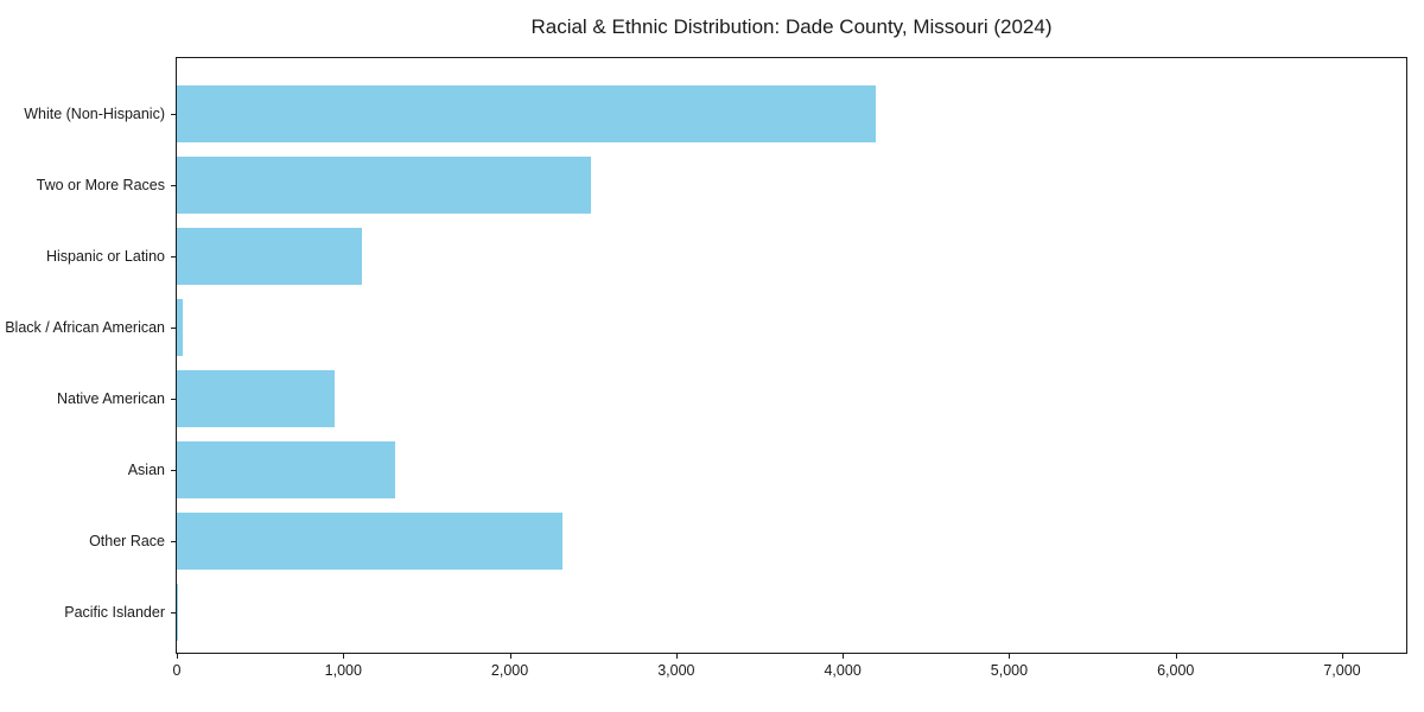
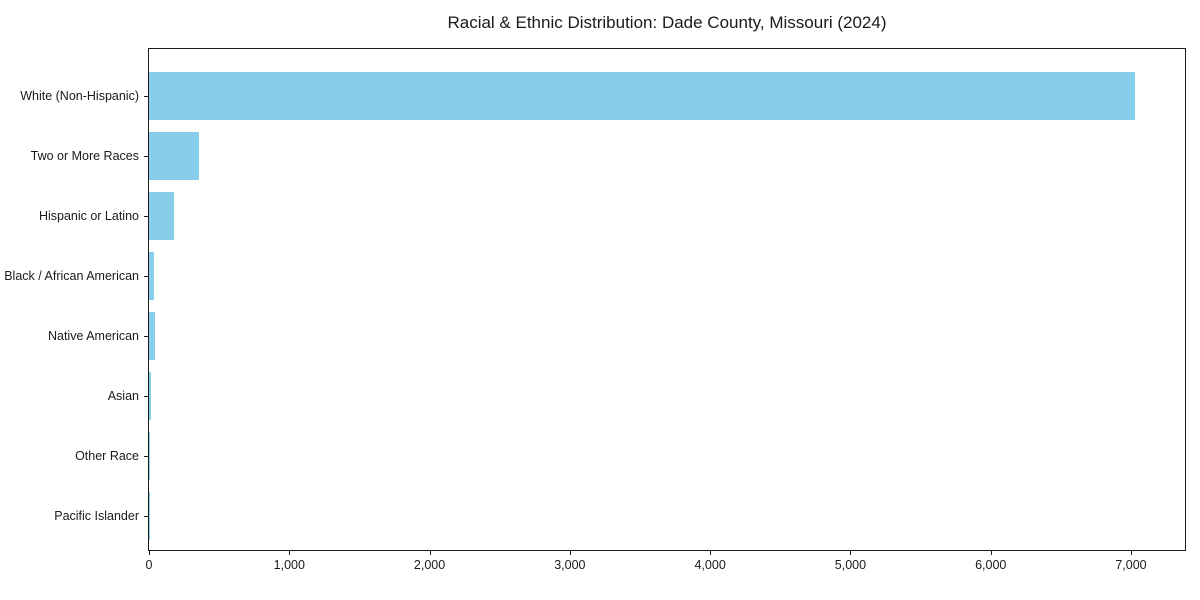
White (Non-Hispanic): 4200 -> 7030
Two or More Races: 2490 -> 360
Hispanic or Latino: 1110 -> 180
Native American: 950 -> 40
Asian: 1310 -> 10
Other Race: 2320 -> 10
